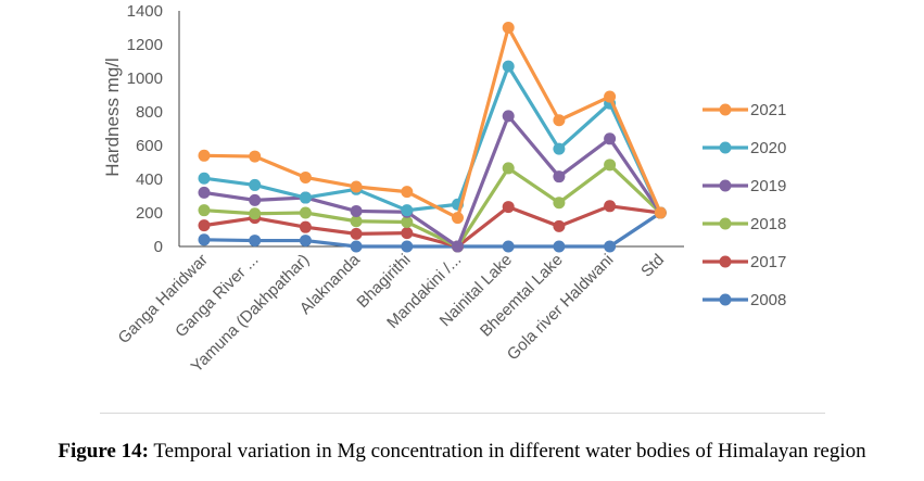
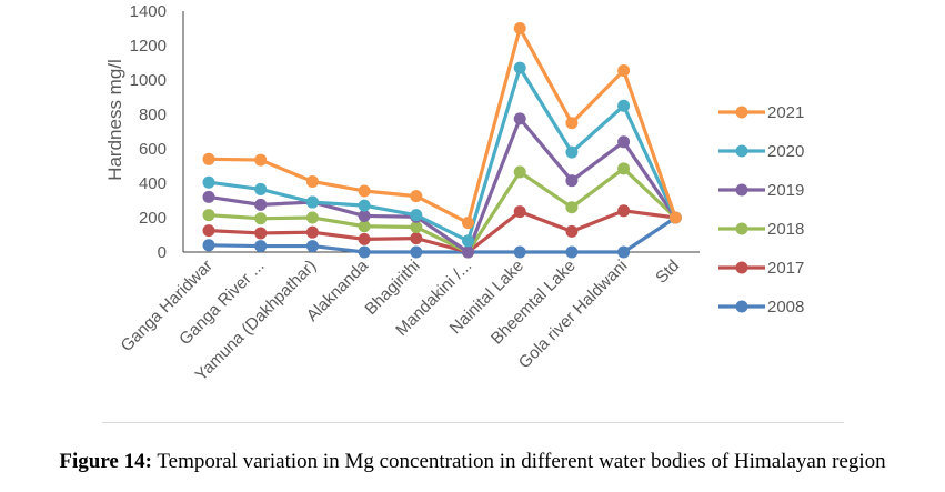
2017/Ganga River ...: 170 -> 110
2020/Alaknanda: 340 -> 270
2020/Mandakini /...: 250 -> 60
2021/Gola river Haldwani: 890 -> 1060
